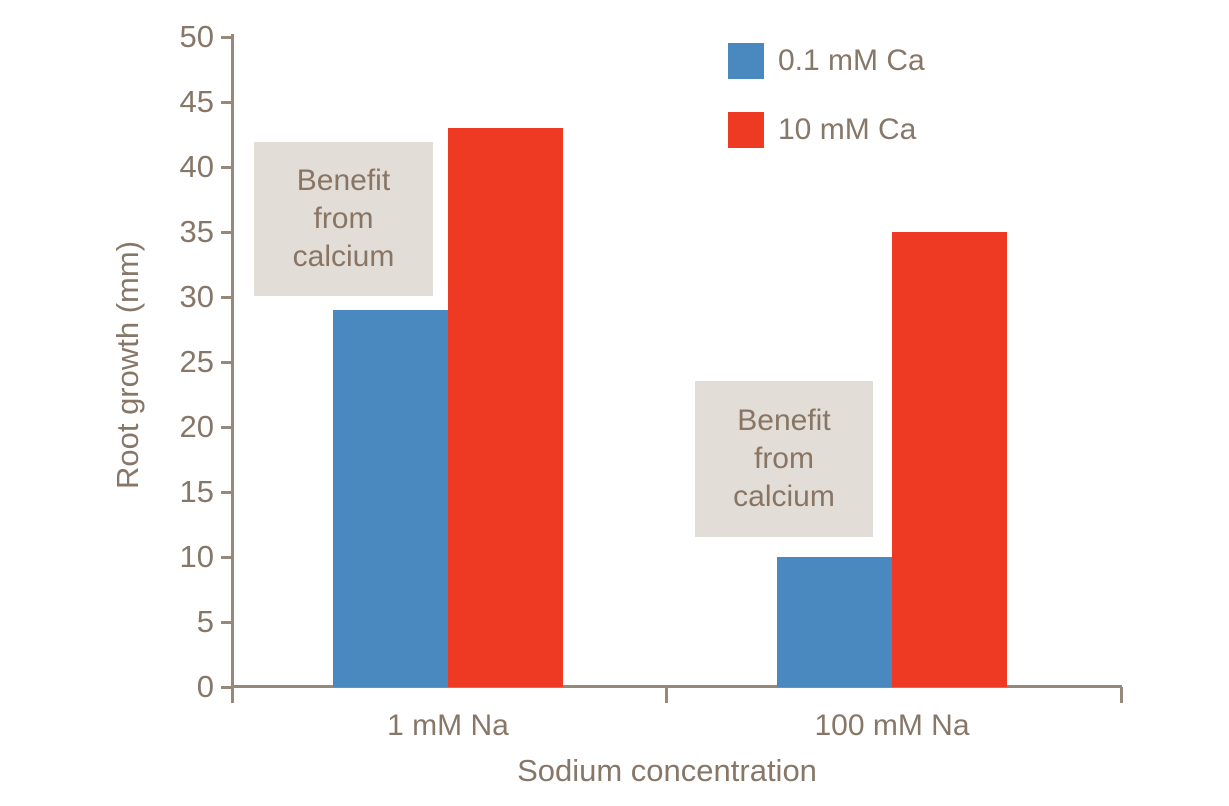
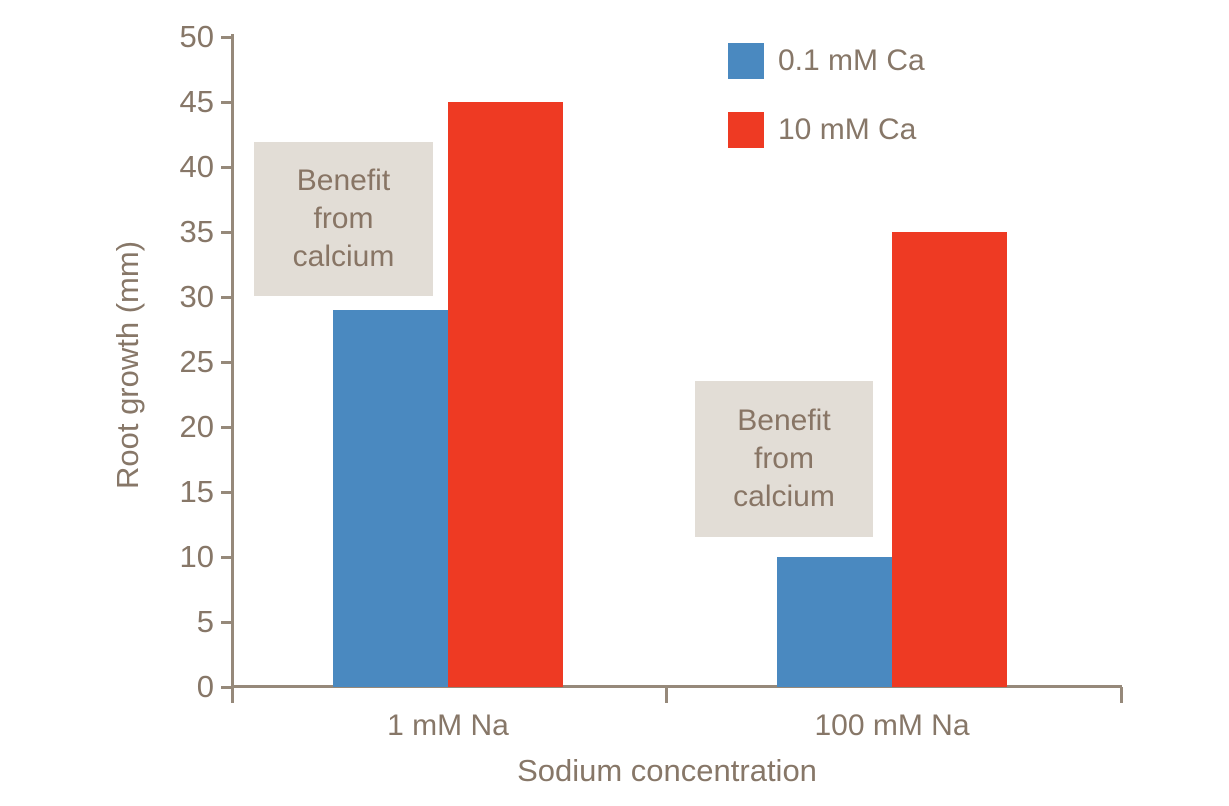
10 mM Ca/1 mM Na: 43 -> 45
